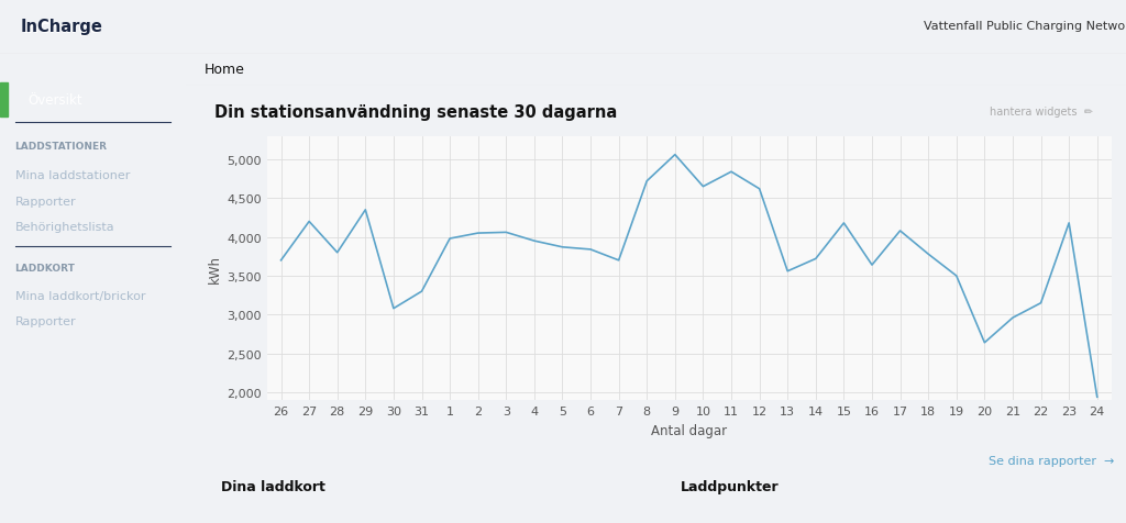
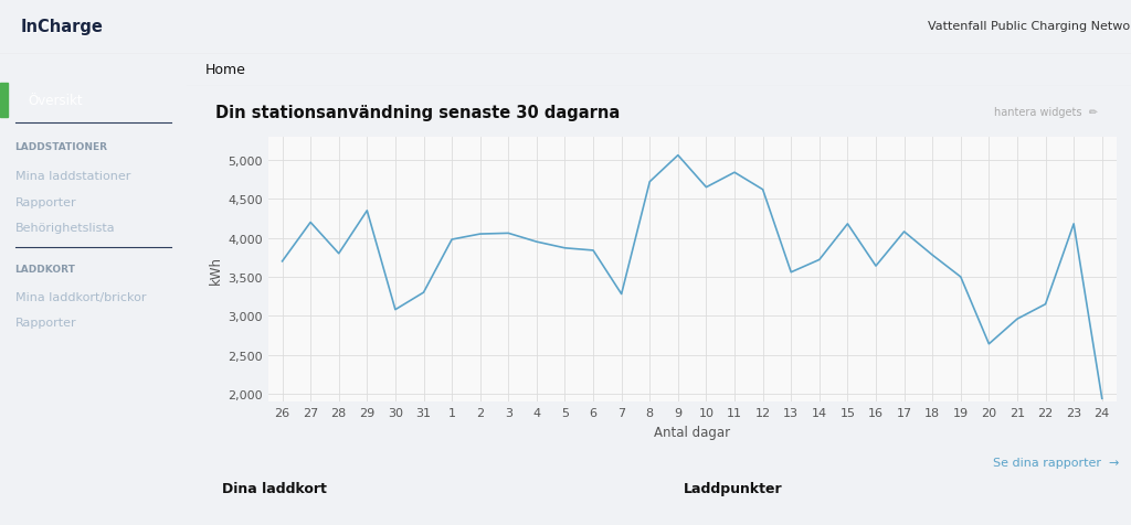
7: 3,700 -> 3,280
